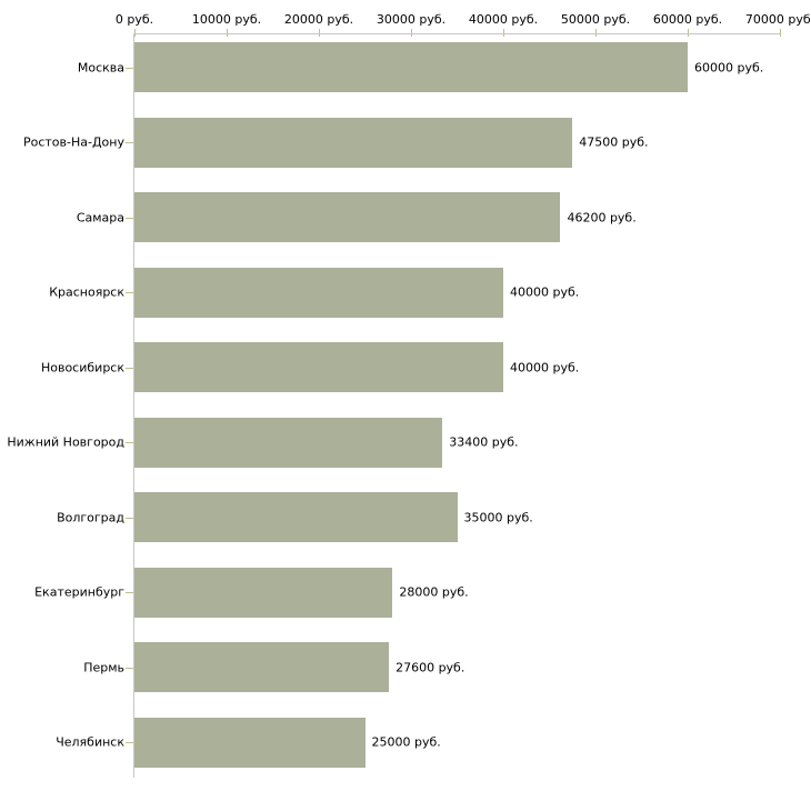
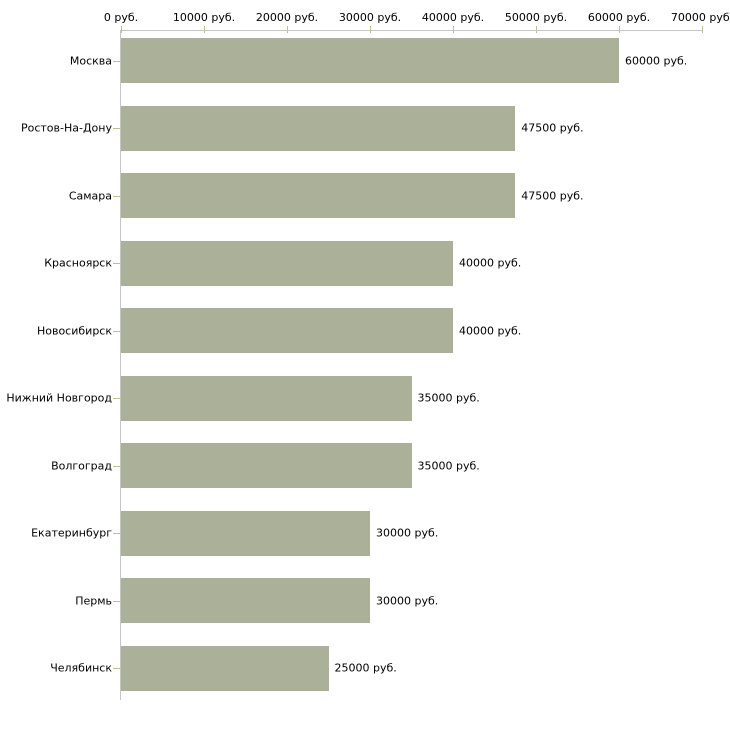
Самара: 46200 -> 47500
Нижний Новгород: 33400 -> 35000
Екатеринбург: 28000 -> 30000
Пермь: 27600 -> 30000
